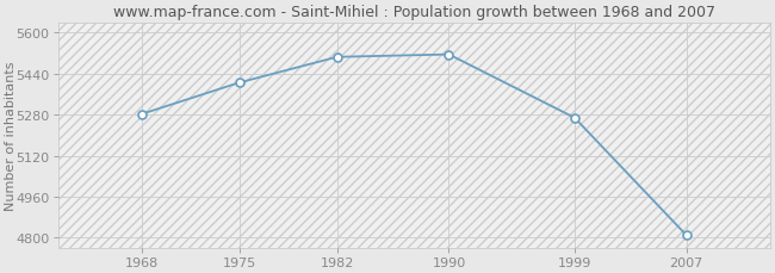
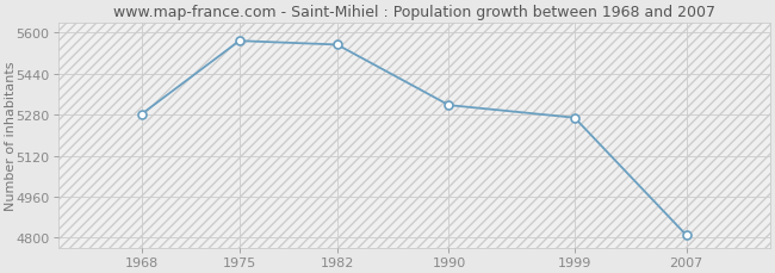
1975: 5405 -> 5568
1982: 5505 -> 5553
1990: 5515 -> 5317
